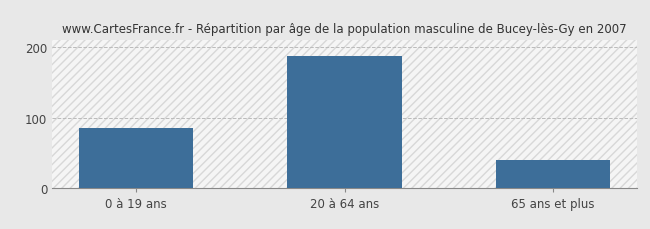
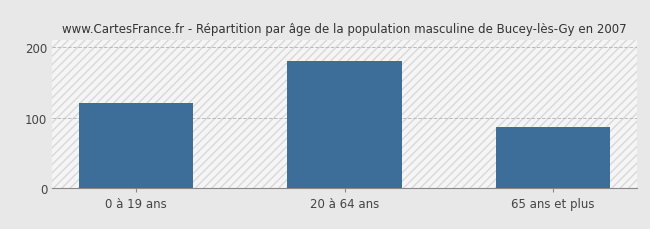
0 à 19 ans: 85 -> 120
20 à 64 ans: 188 -> 180
65 ans et plus: 40 -> 86
